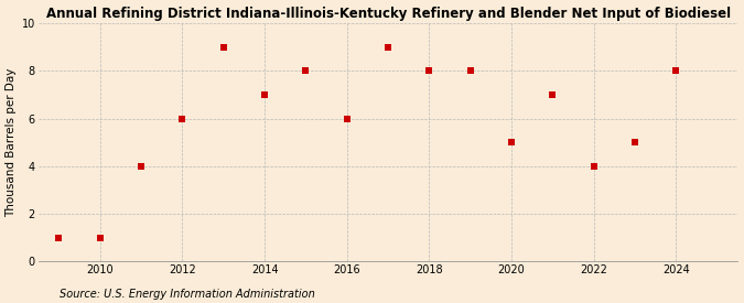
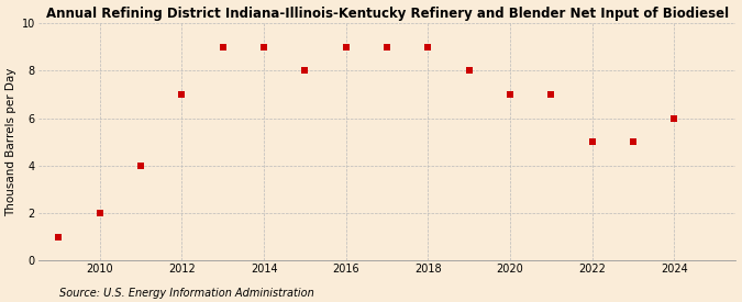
2010: 1 -> 2
2012: 6 -> 7
2014: 7 -> 9
2016: 6 -> 9
2018: 8 -> 9
2020: 5 -> 7
2022: 4 -> 5
2024: 8 -> 6
